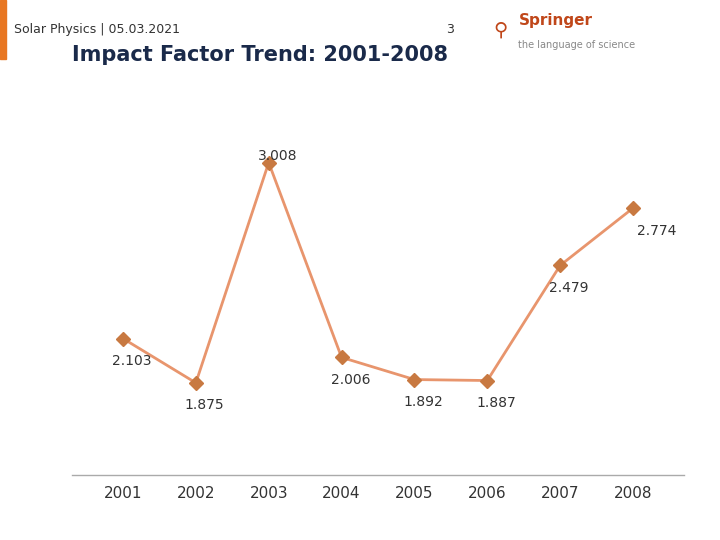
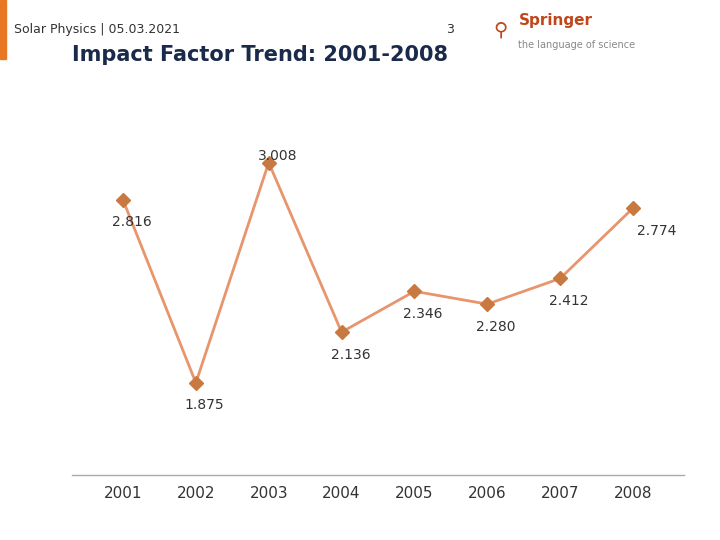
2001: 2.103 -> 2.816
2004: 2.006 -> 2.136
2005: 1.892 -> 2.346
2006: 1.887 -> 2.280
2007: 2.479 -> 2.412
